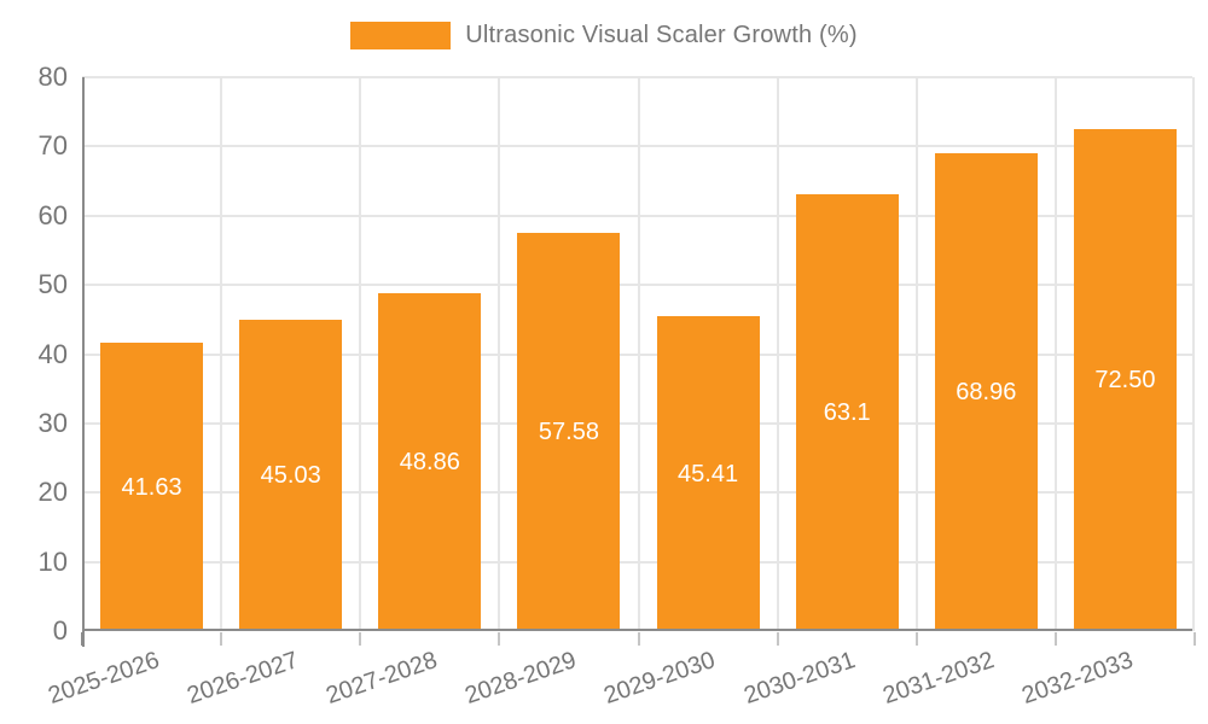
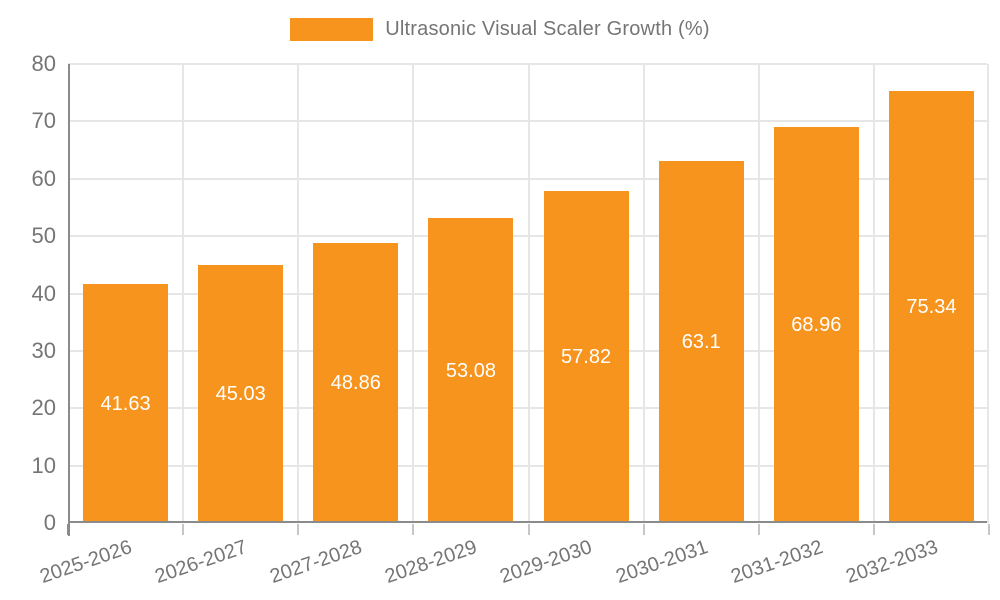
2028-2029: 57.58 -> 53.08
2029-2030: 45.41 -> 57.82
2032-2033: 72.50 -> 75.34
